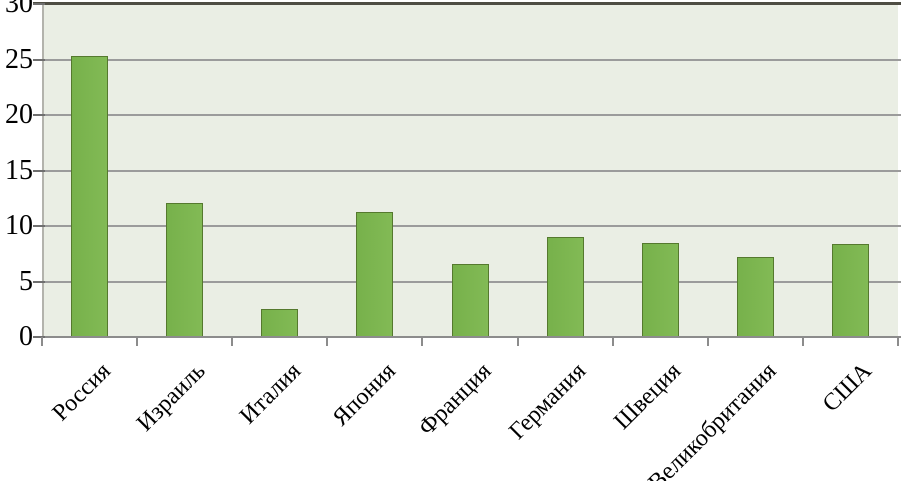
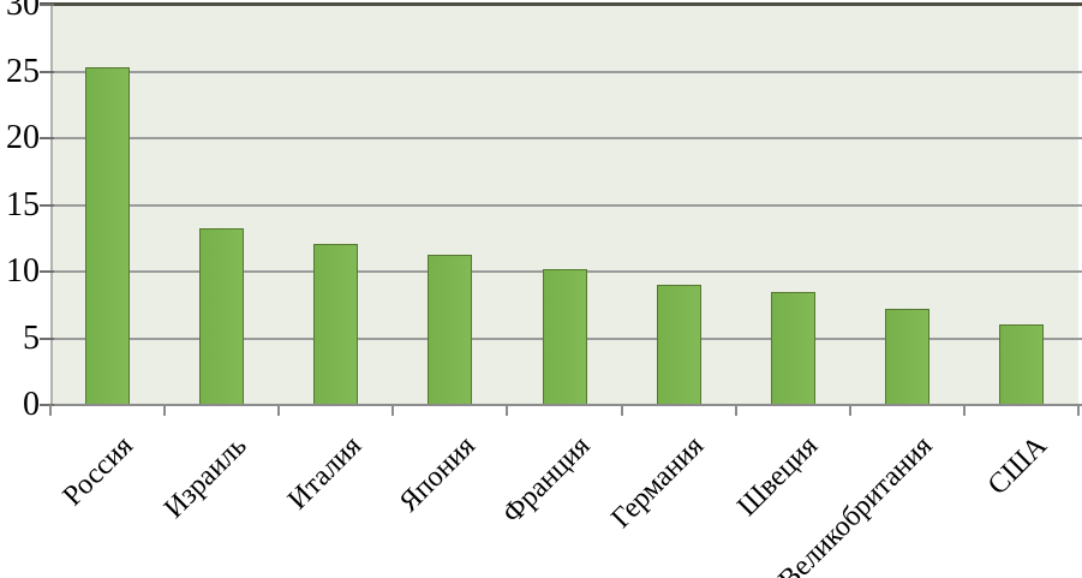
Израиль: 12.1 -> 13.2
Италия: 2.5 -> 12.1
Франция: 6.6 -> 10.2
США: 8.4 -> 6.0
